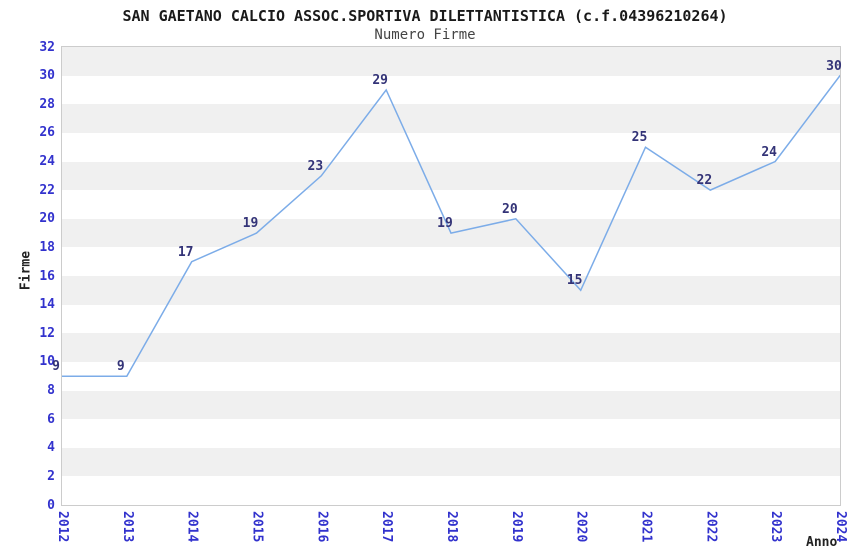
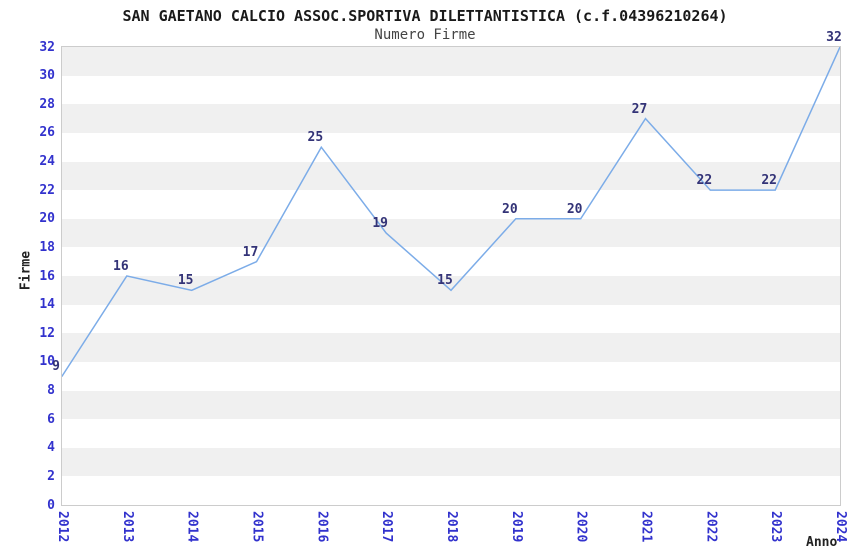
2013: 9 -> 16
2014: 17 -> 15
2015: 19 -> 17
2016: 23 -> 25
2017: 29 -> 19
2018: 19 -> 15
2020: 15 -> 20
2021: 25 -> 27
2023: 24 -> 22
2024: 30 -> 32
